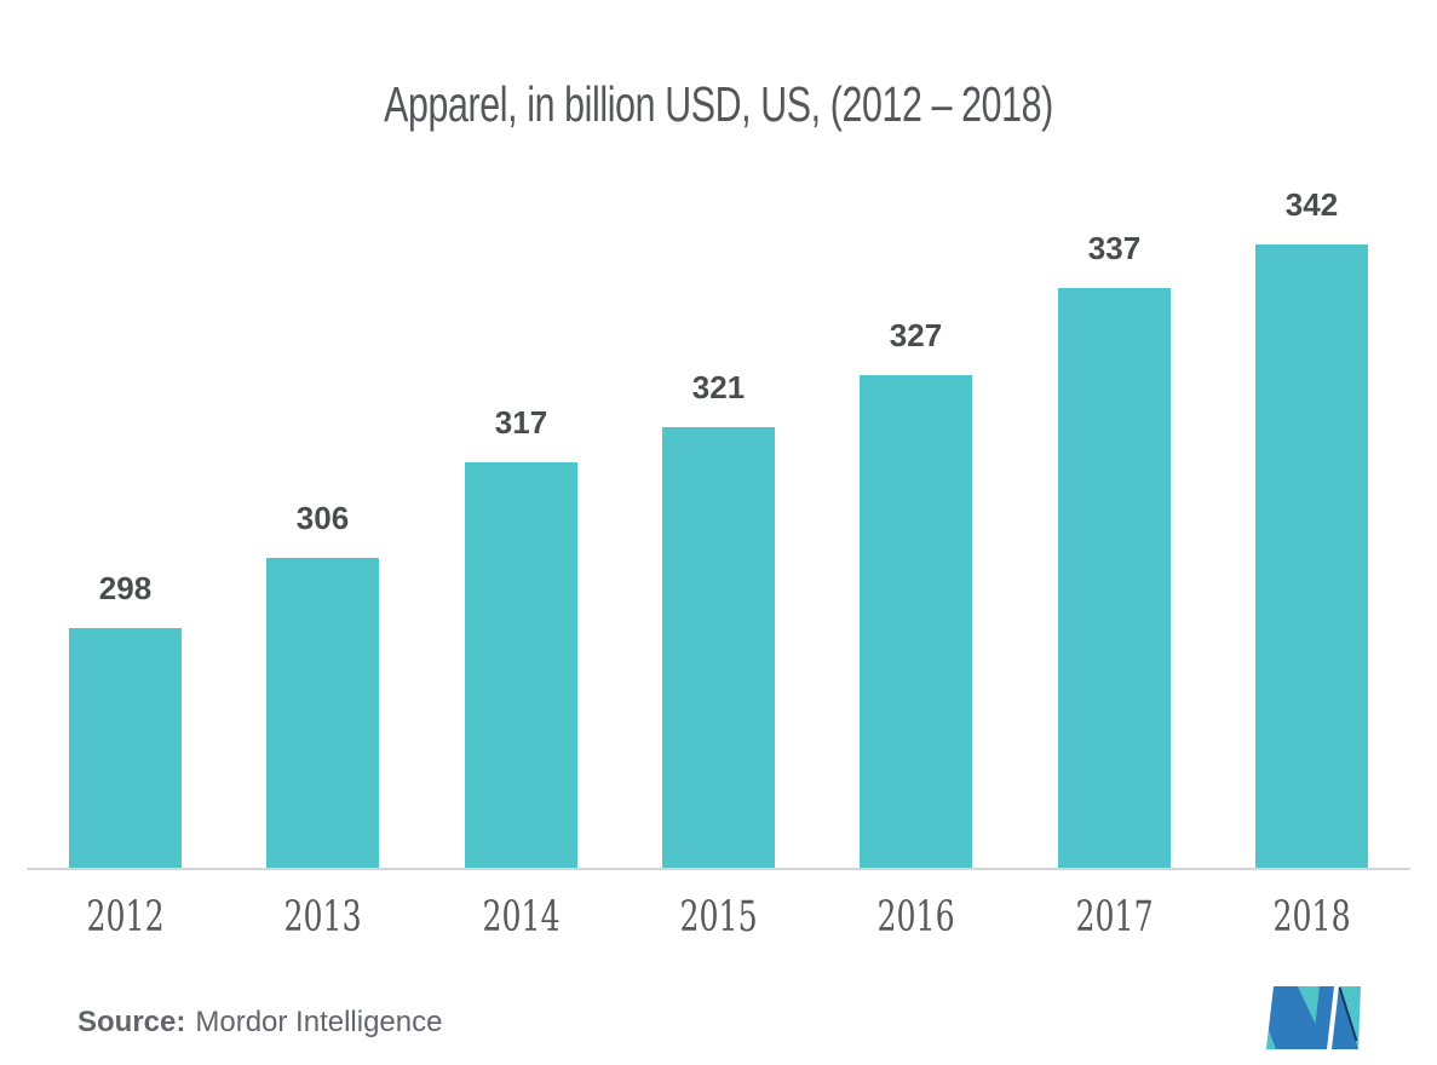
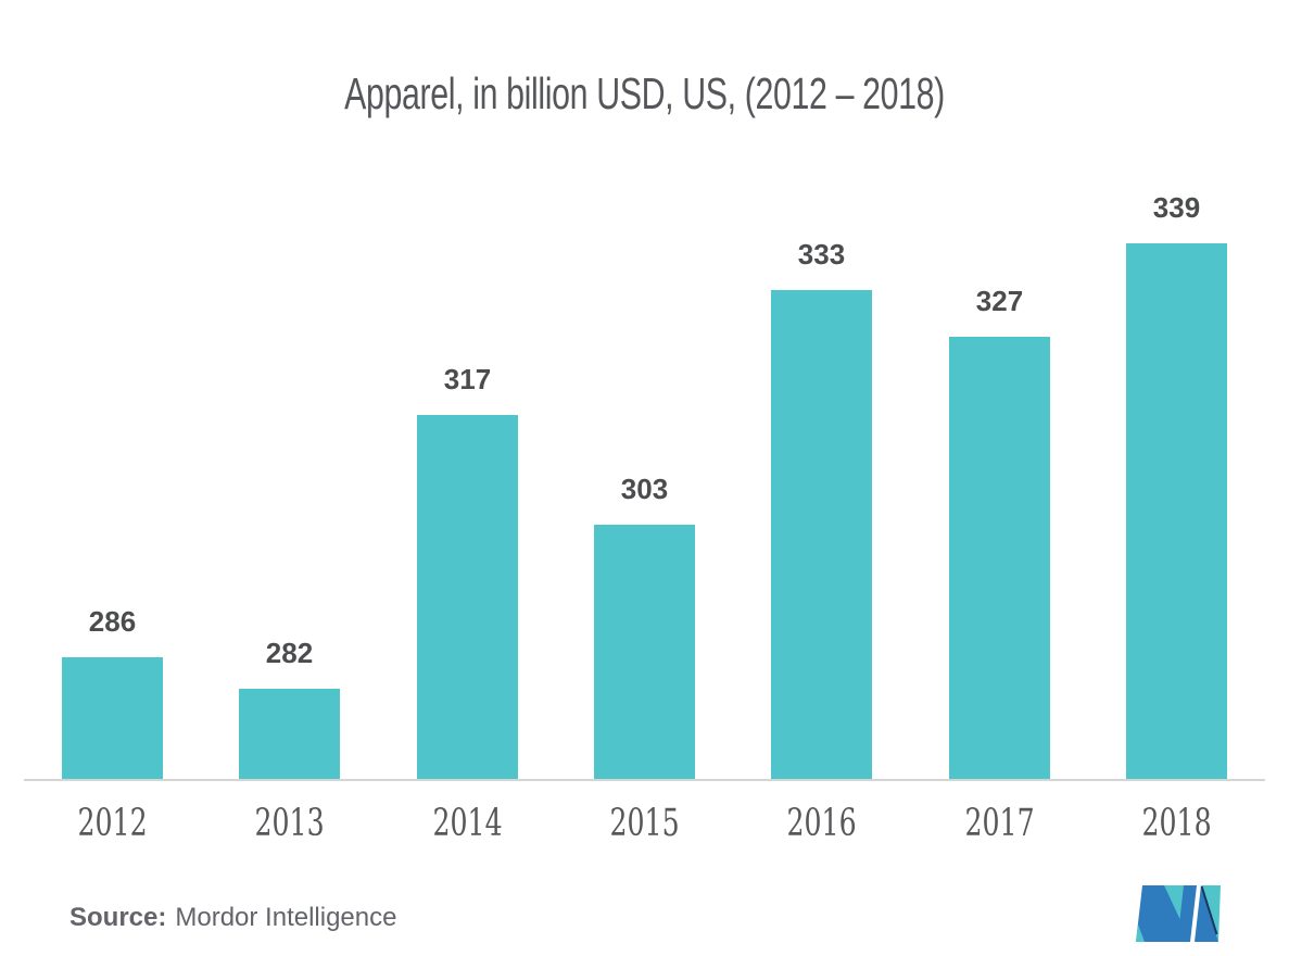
2012: 298 -> 286
2013: 306 -> 282
2015: 321 -> 303
2016: 327 -> 333
2017: 337 -> 327
2018: 342 -> 339
